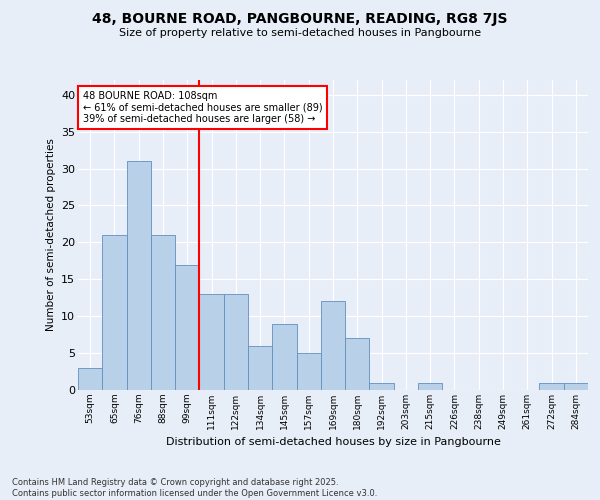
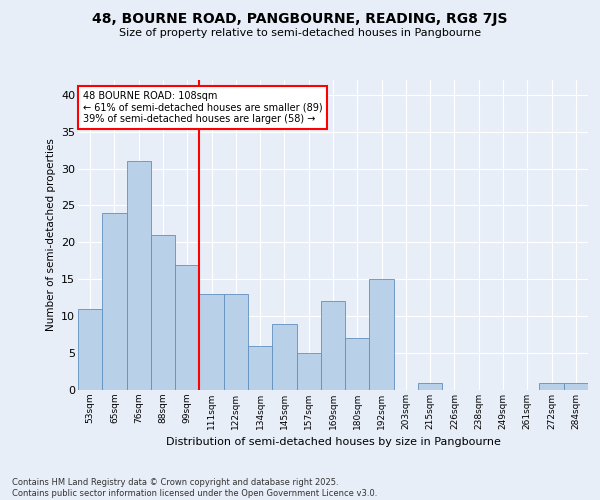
53sqm: 3 -> 11
65sqm: 21 -> 24
192sqm: 1 -> 15
